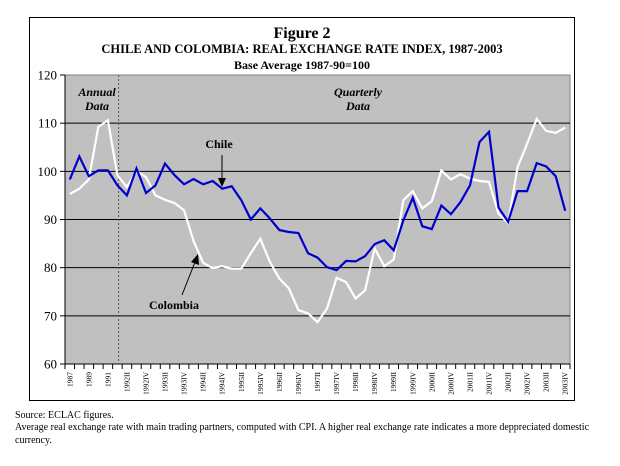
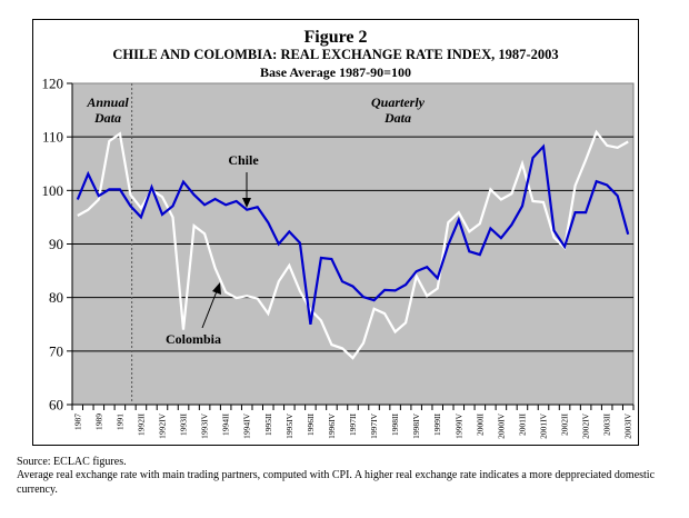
Colombia/1993II: 94 -> 74
Colombia/1995II: 80 -> 77
Chile/1996II: 88 -> 75
Colombia/2001II: 98 -> 105
